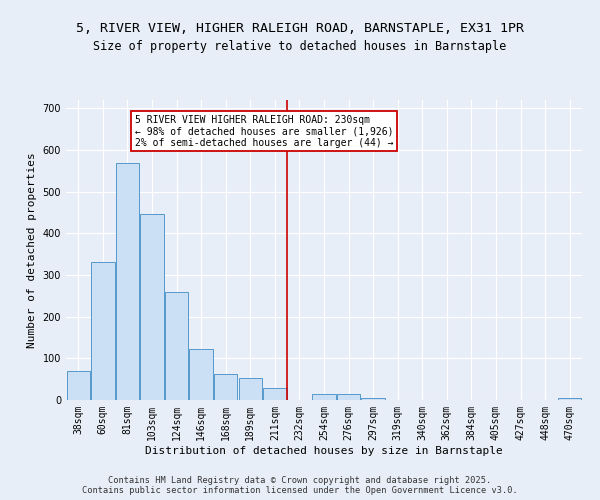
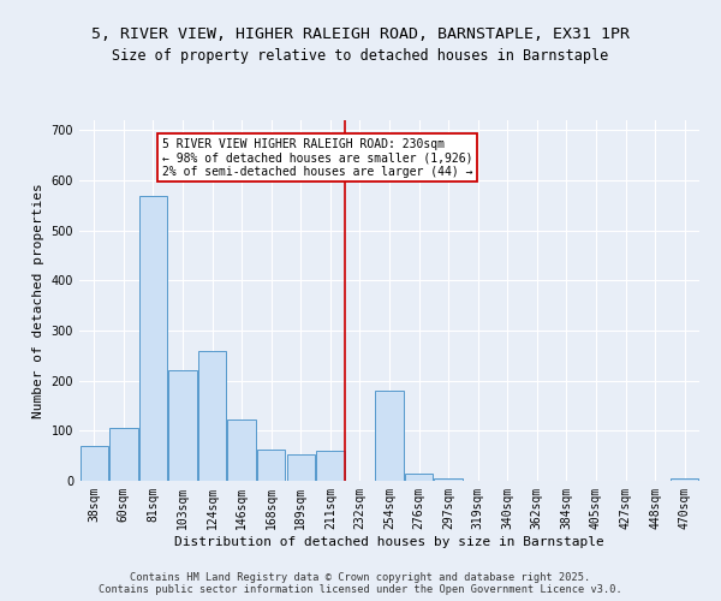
60sqm: 332 -> 105
103sqm: 447 -> 220
211sqm: 28 -> 60
254sqm: 14 -> 180
